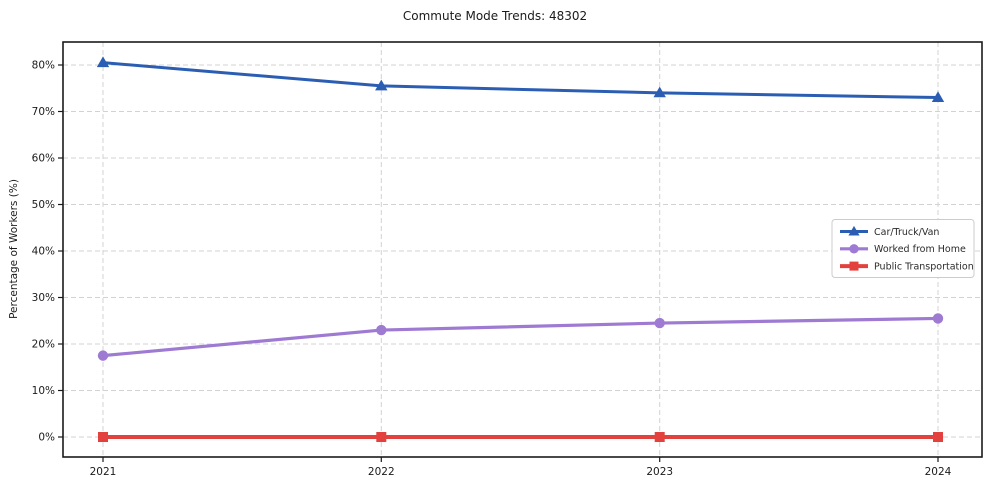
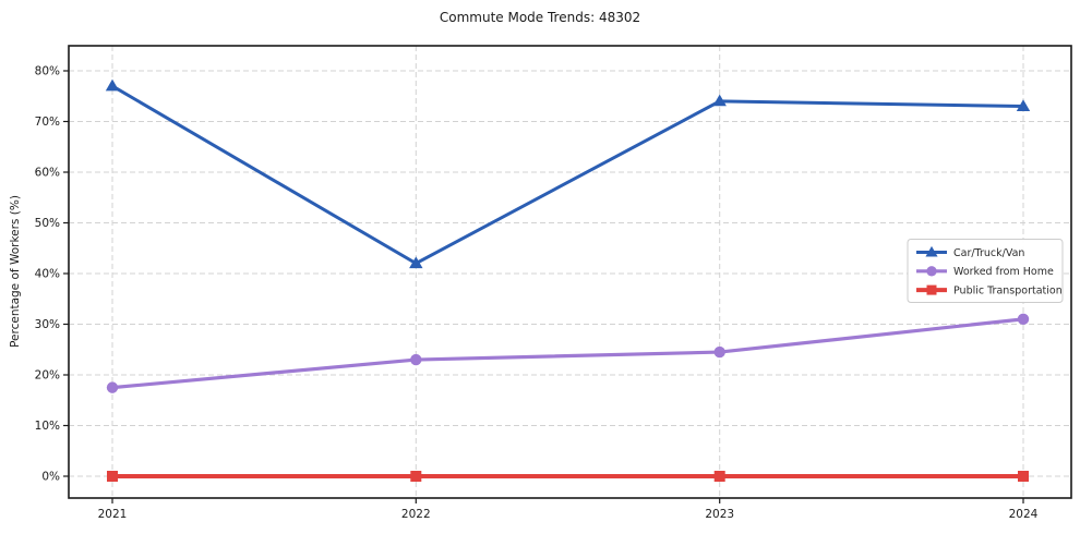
Car/Truck/Van/2021: 80% -> 77%
Car/Truck/Van/2022: 76% -> 42%
Worked from Home/2024: 26% -> 31%
